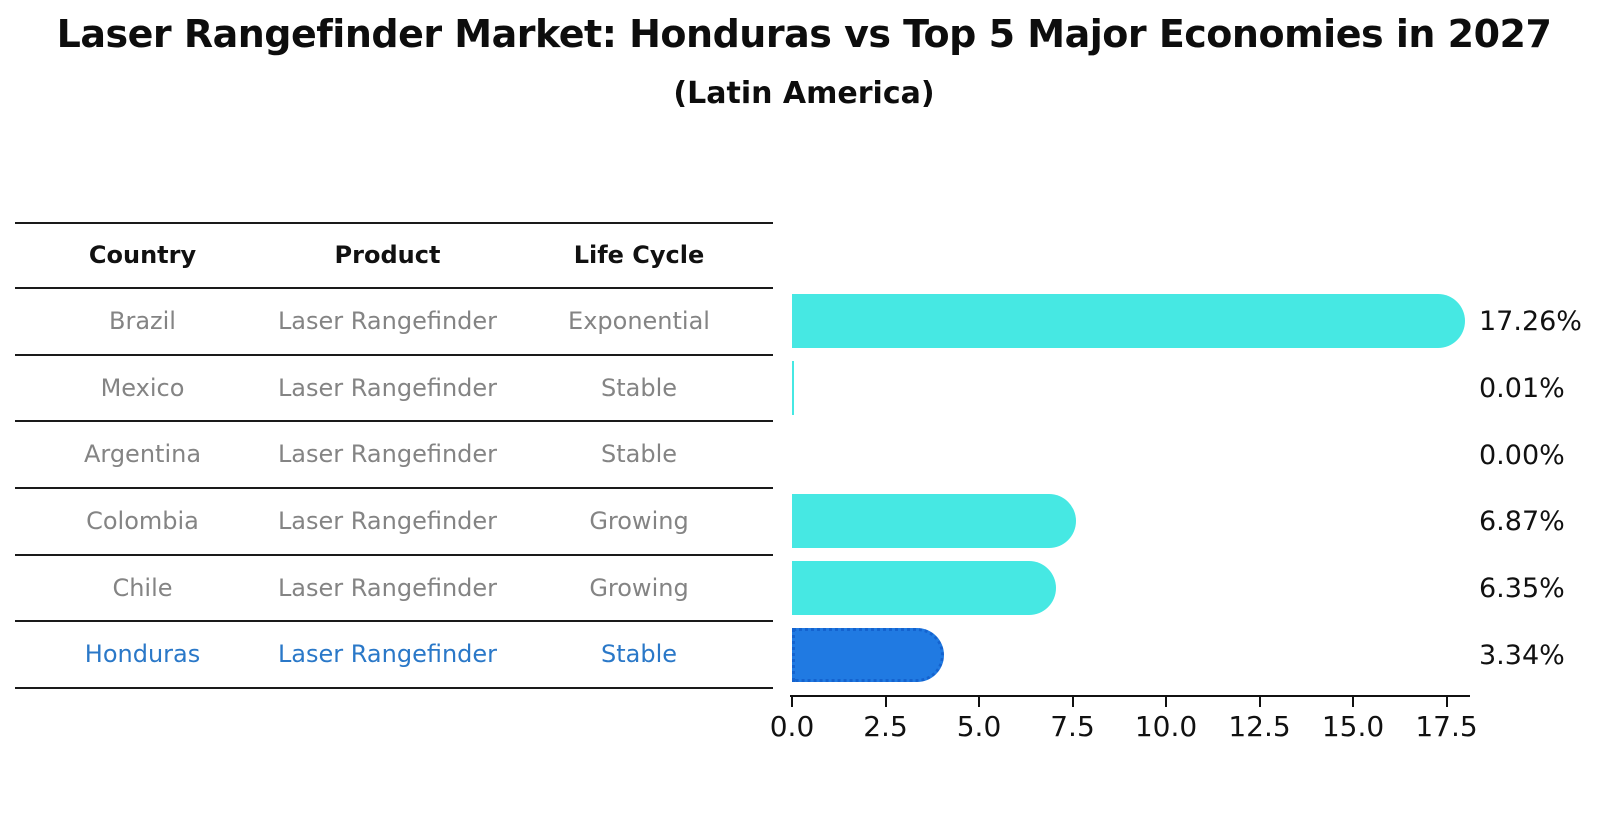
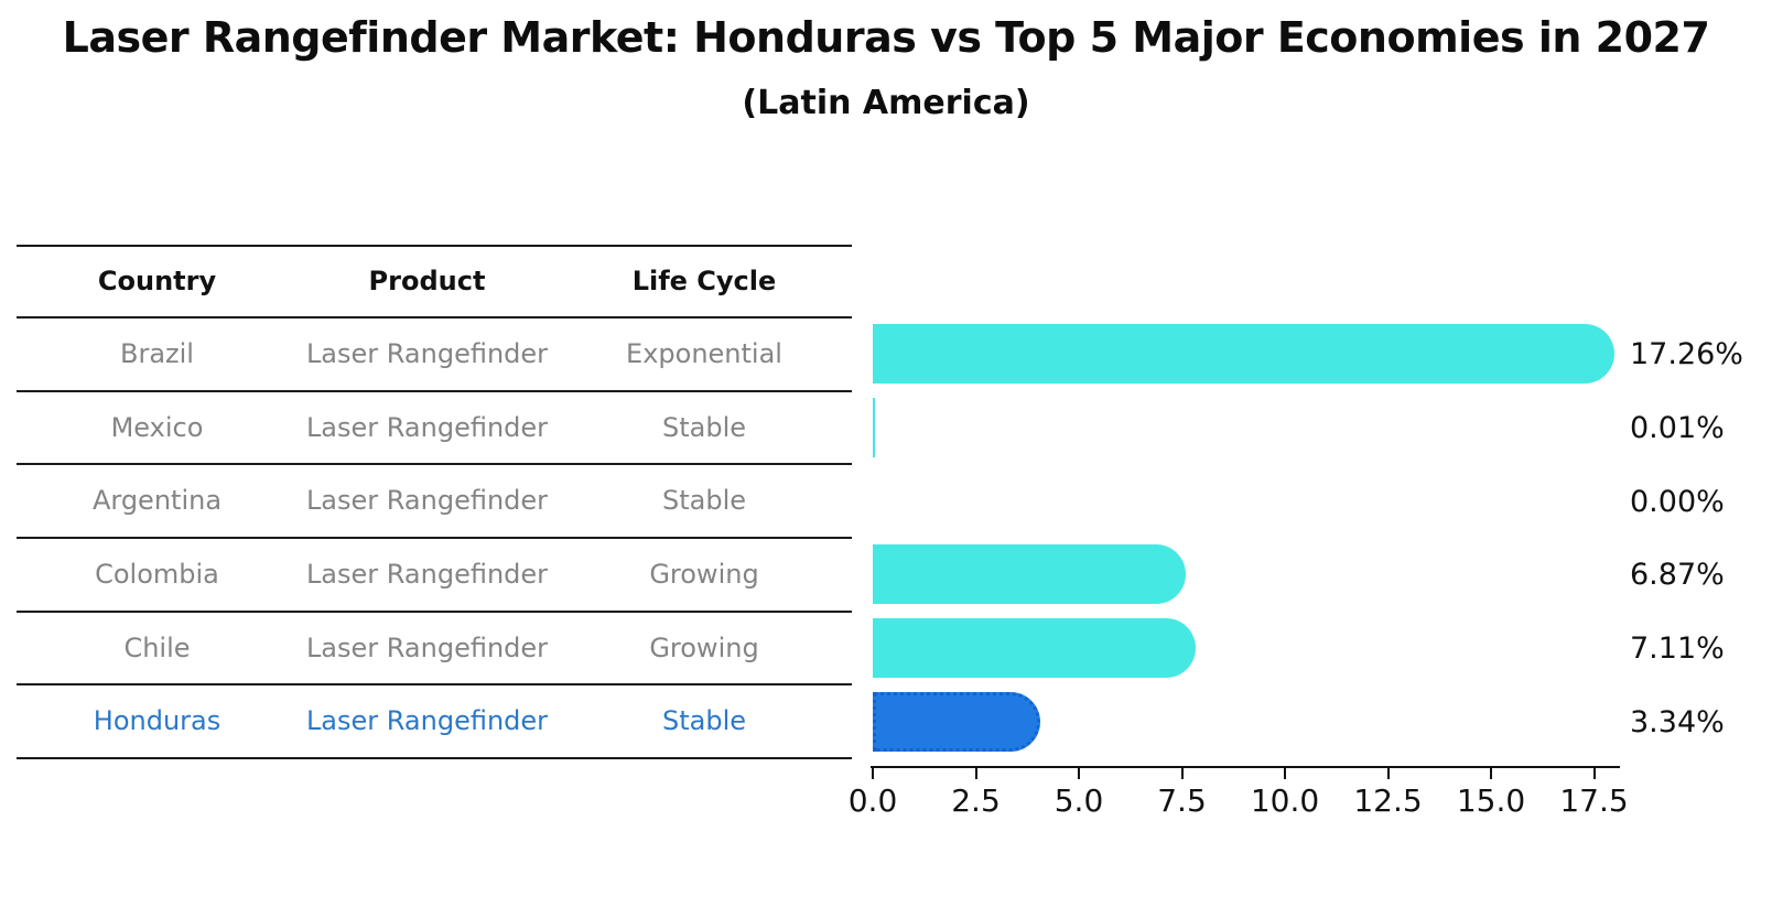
Chile: 6.35% -> 7.11%
